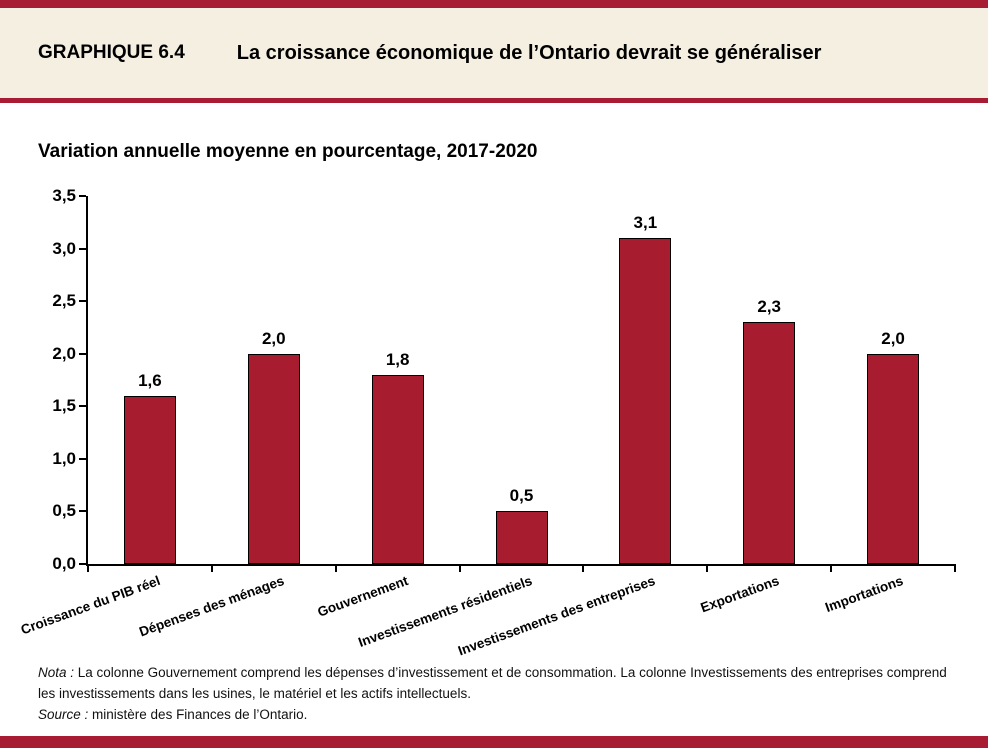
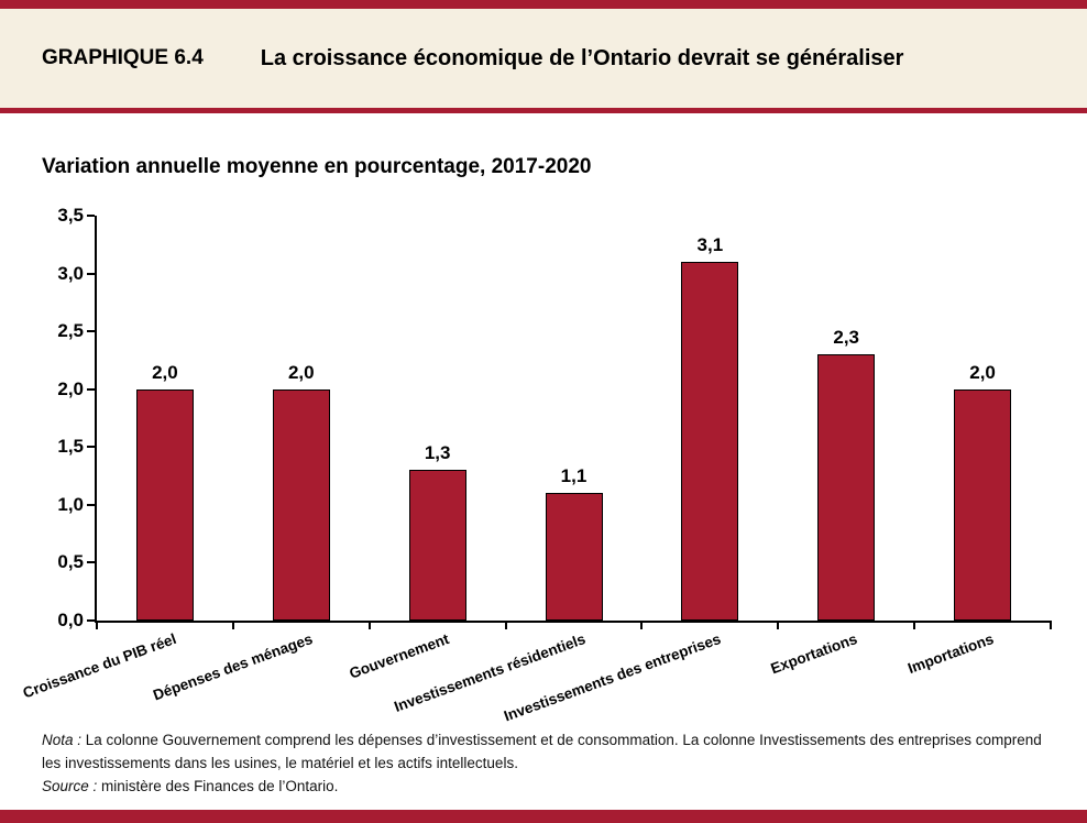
Croissance du PIB réel: 1,6 -> 2,0
Gouvernement: 1,8 -> 1,3
Investissements résidentiels: 0,5 -> 1,1
